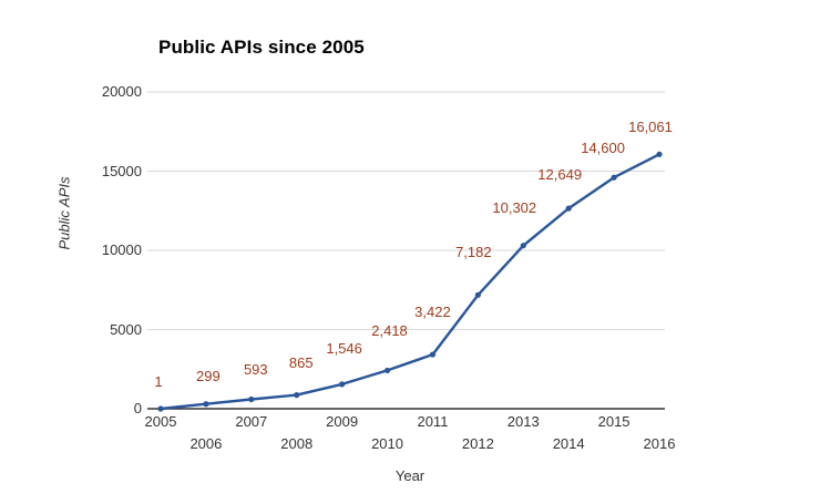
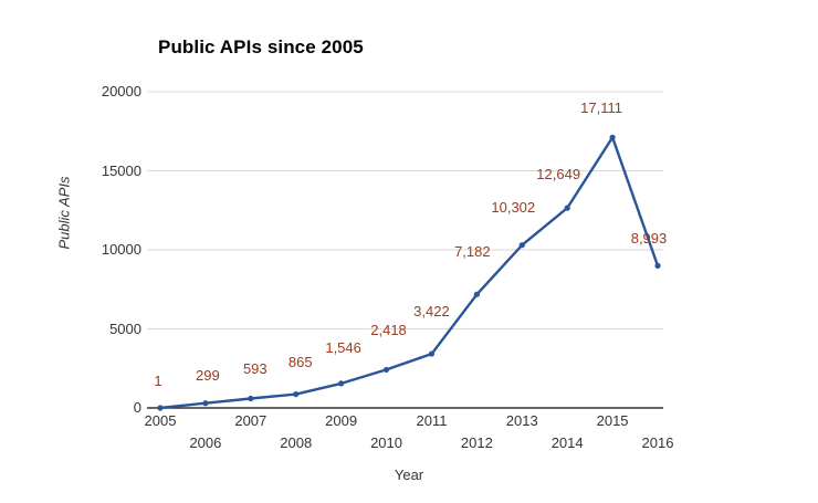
2015: 14,600 -> 17,111
2016: 16,061 -> 8,993
